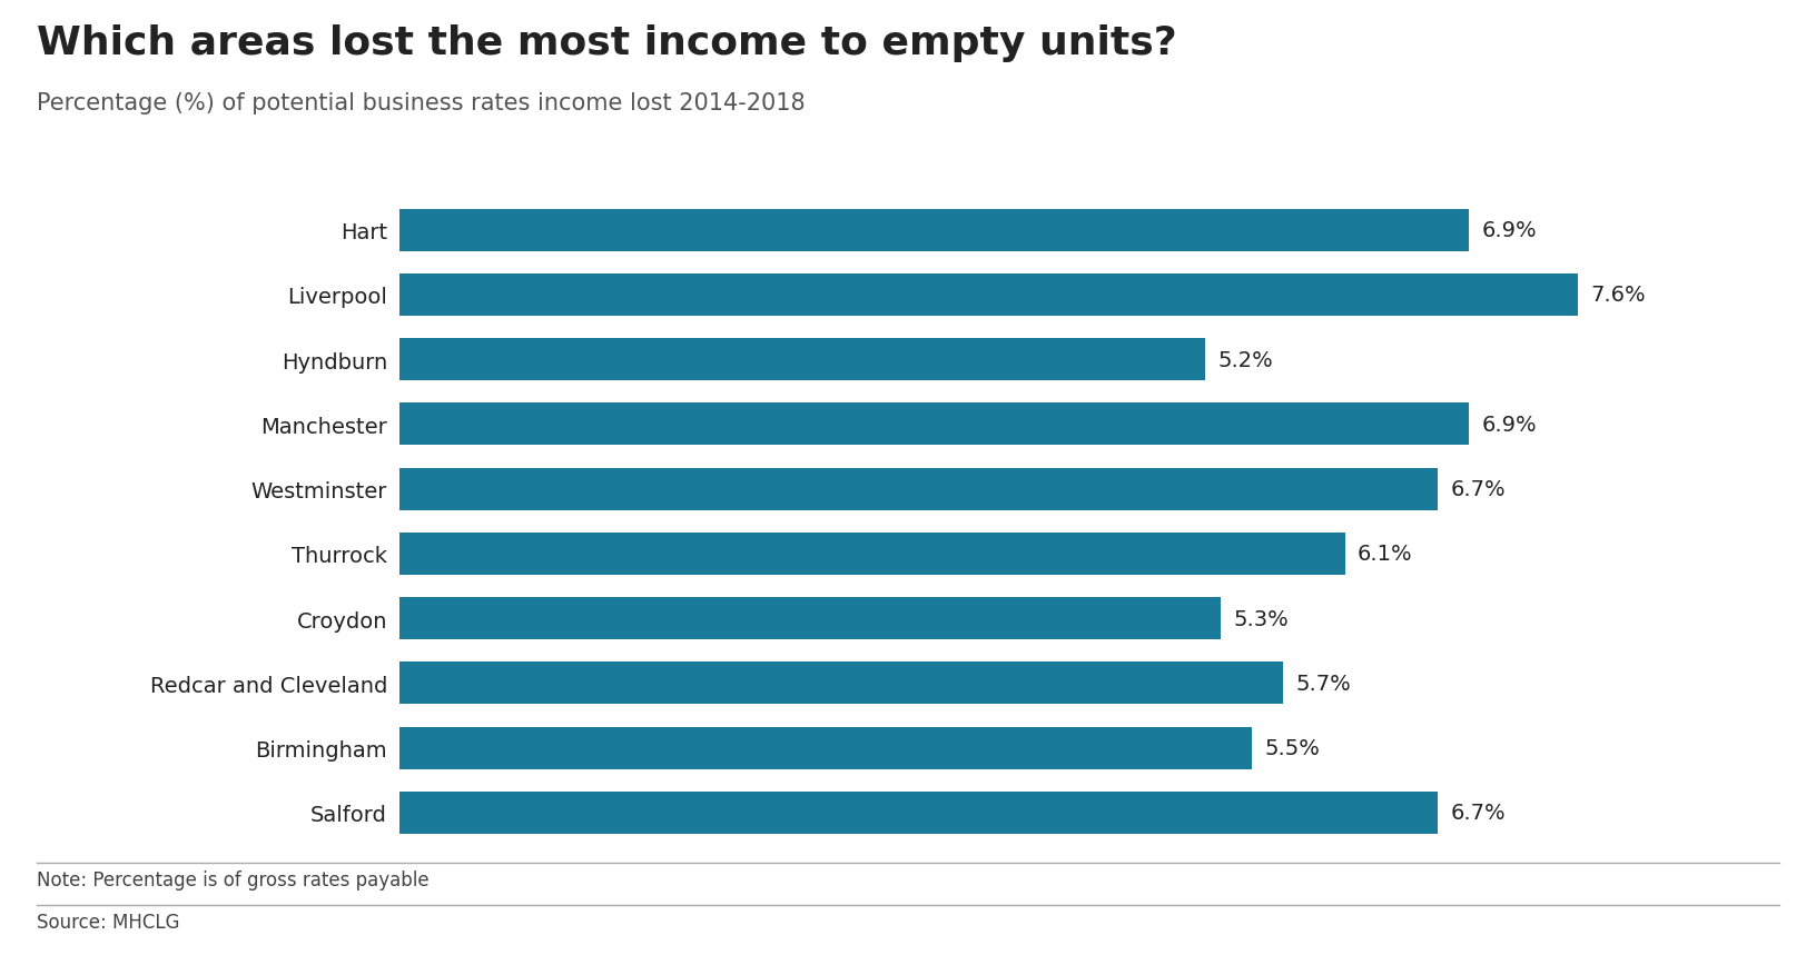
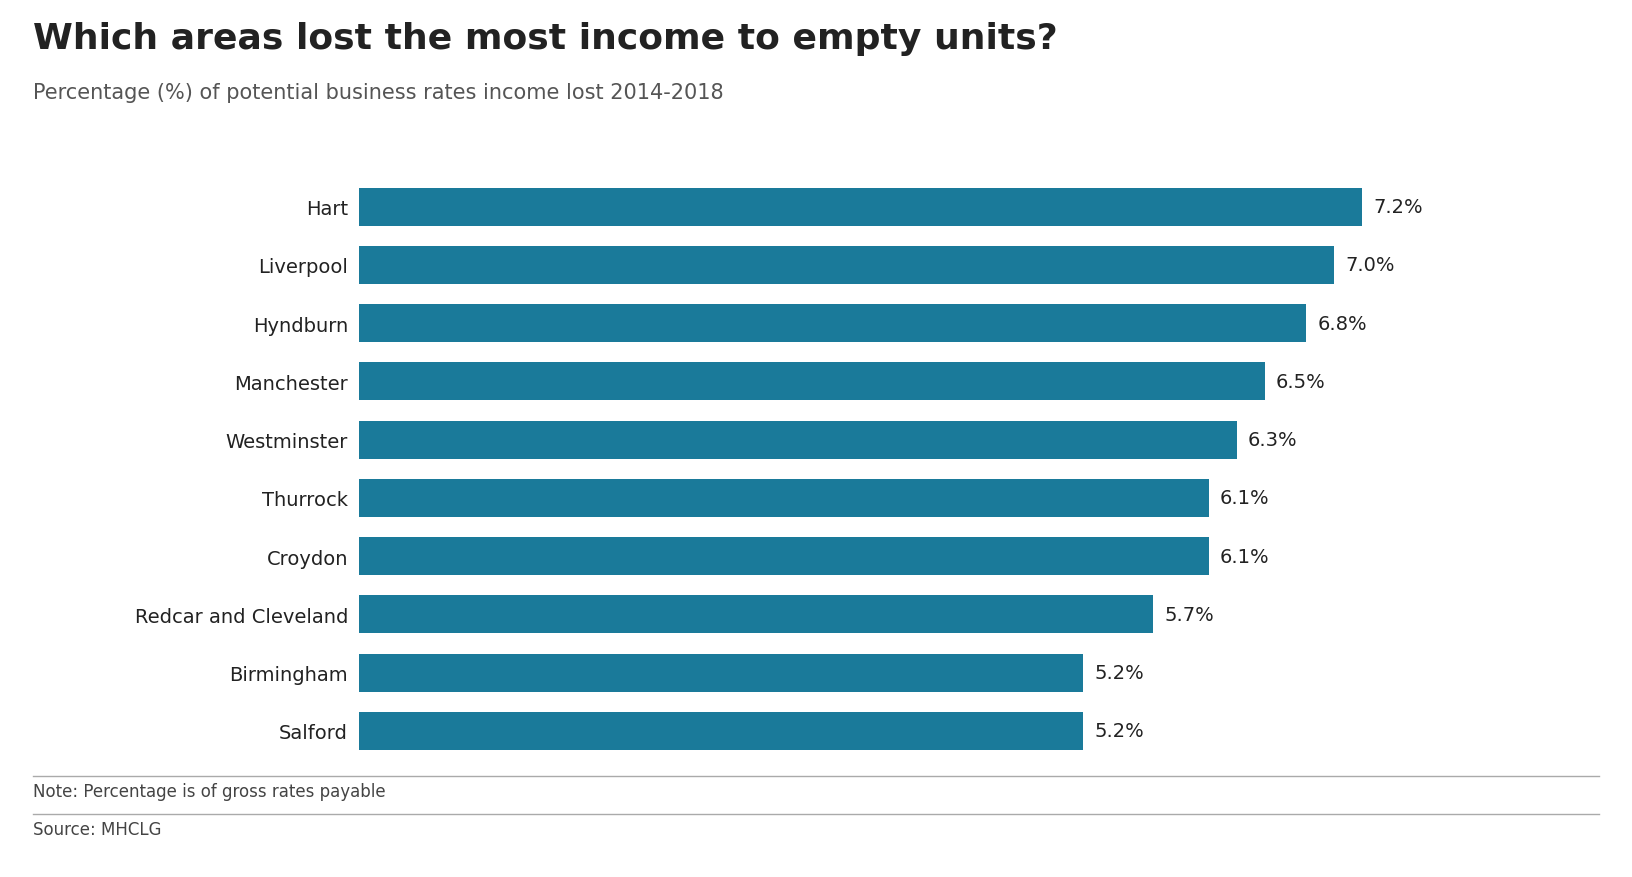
Hart: 6.9% -> 7.2%
Liverpool: 7.6% -> 7.0%
Hyndburn: 5.2% -> 6.8%
Manchester: 6.9% -> 6.5%
Westminster: 6.7% -> 6.3%
Croydon: 5.3% -> 6.1%
Birmingham: 5.5% -> 5.2%
Salford: 6.7% -> 5.2%
